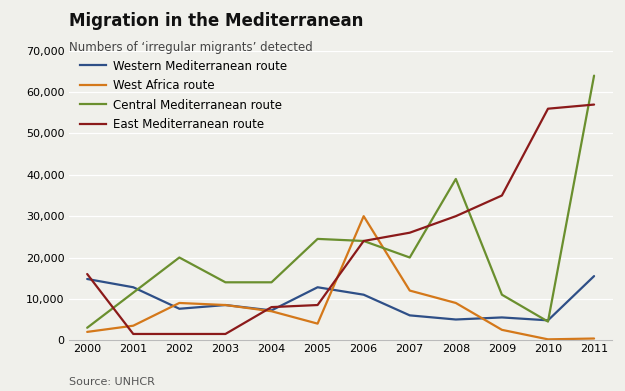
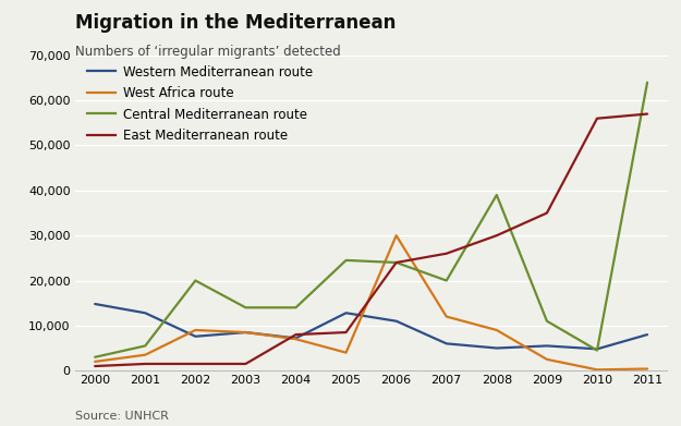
East Mediterranean route/2000: 16,000 -> 1,000
Central Mediterranean route/2001: 11,500 -> 5,500
Western Mediterranean route/2011: 15,500 -> 8,000
